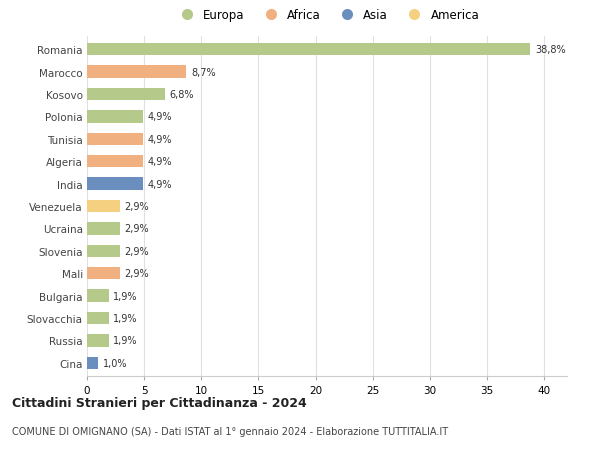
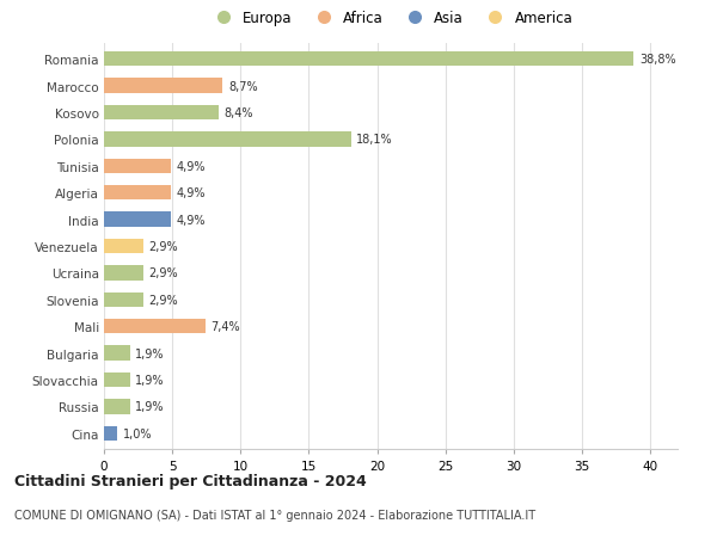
Kosovo: 6,8% -> 8,4%
Polonia: 4,9% -> 18,1%
Mali: 2,9% -> 7,4%
